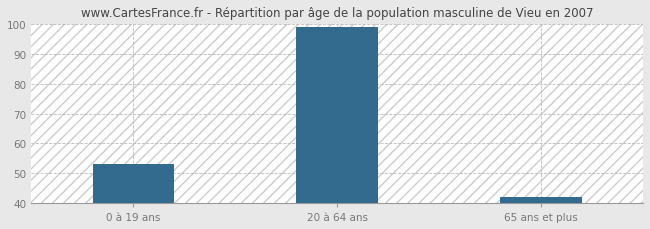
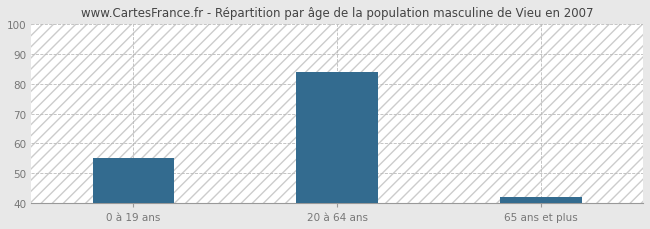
0 à 19 ans: 53 -> 55
20 à 64 ans: 99 -> 84
